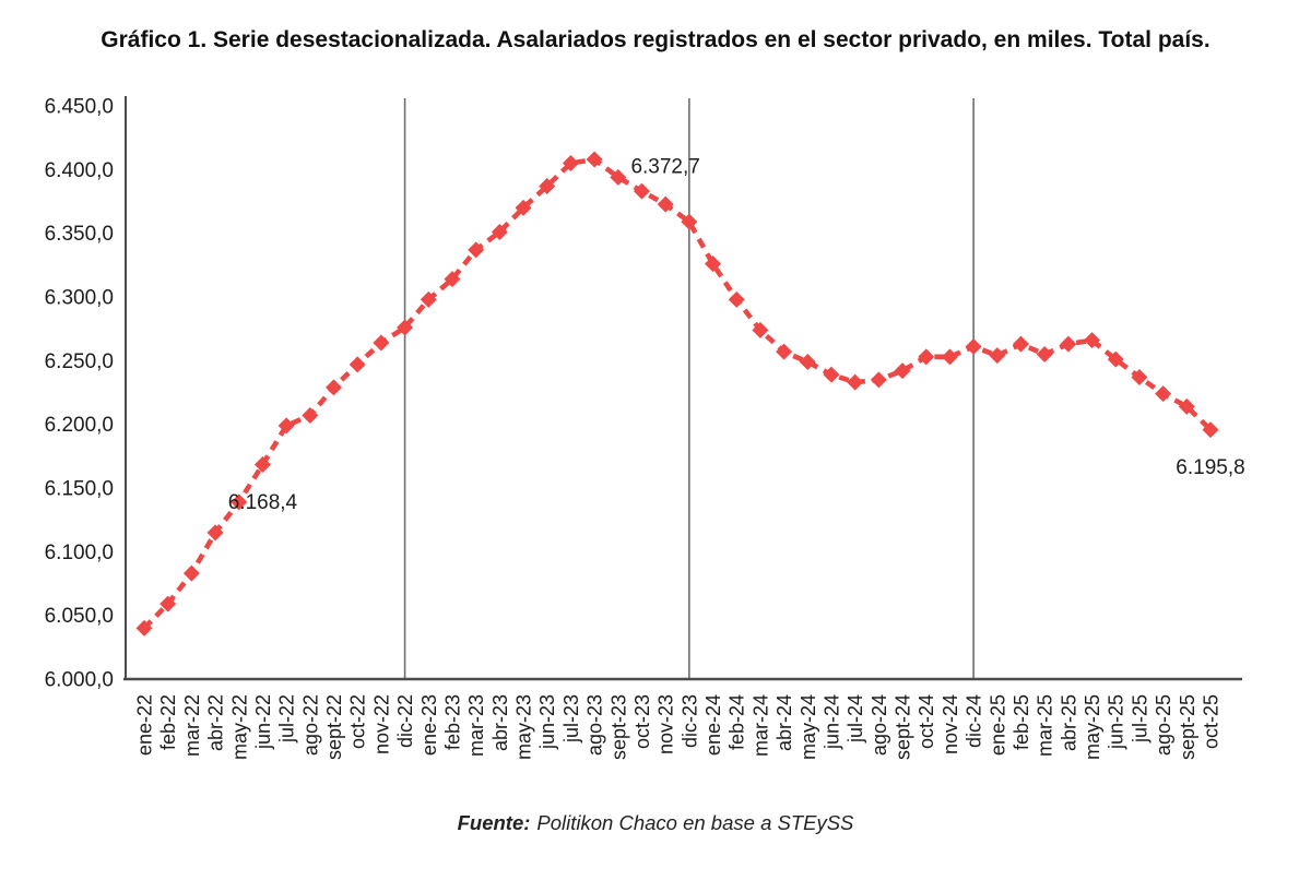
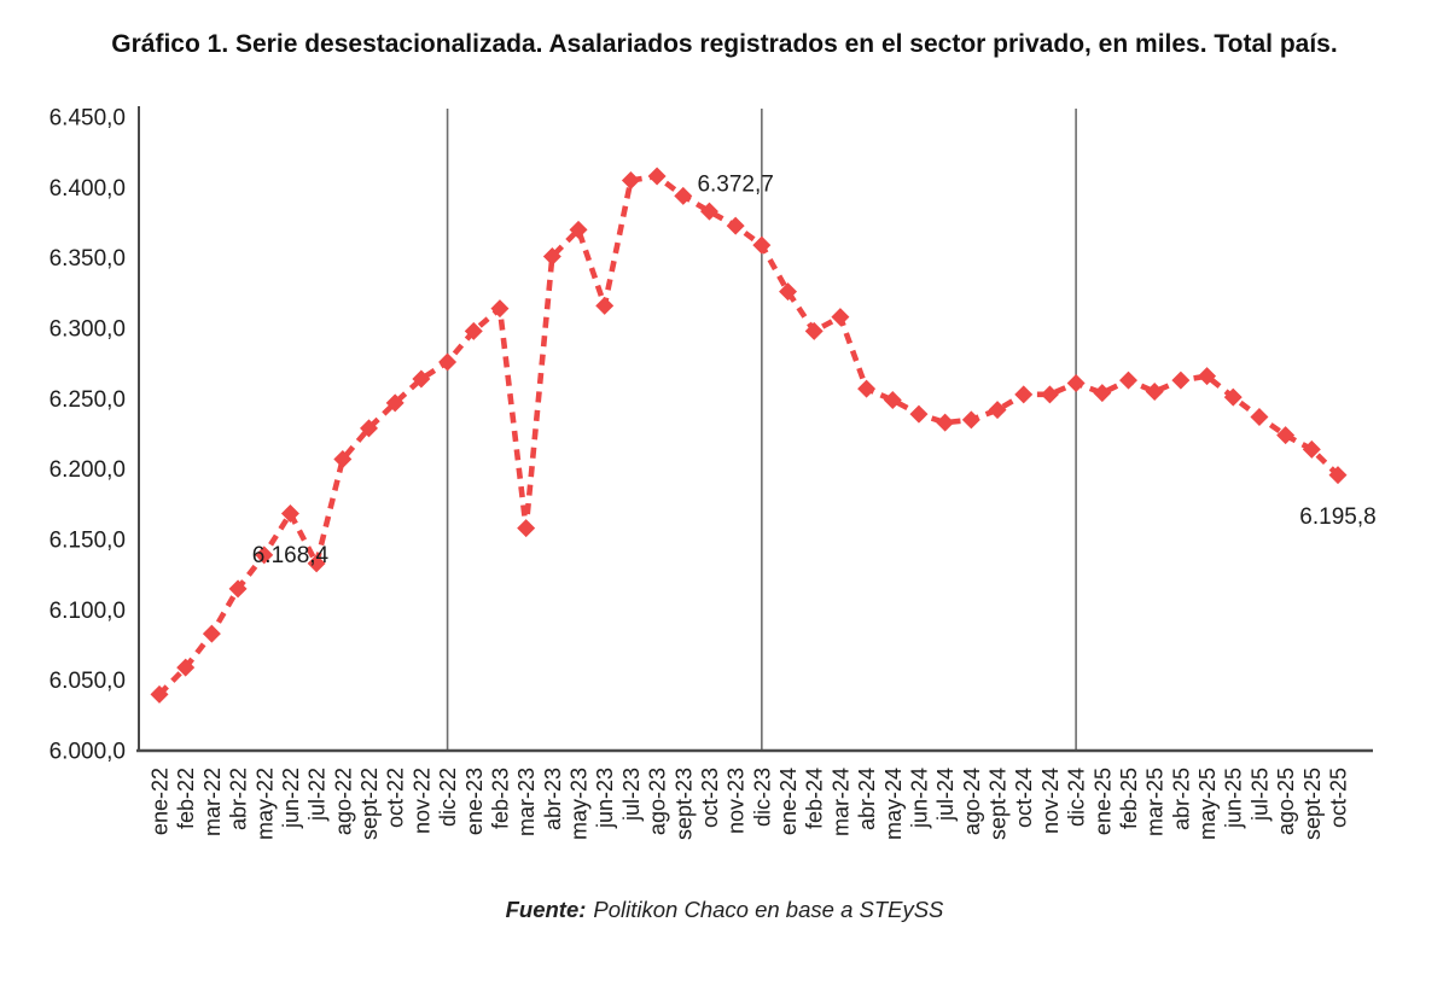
jul-22: 6199 -> 6133
mar-23: 6337 -> 6158
jun-23: 6387 -> 6316
mar-24: 6274 -> 6308
